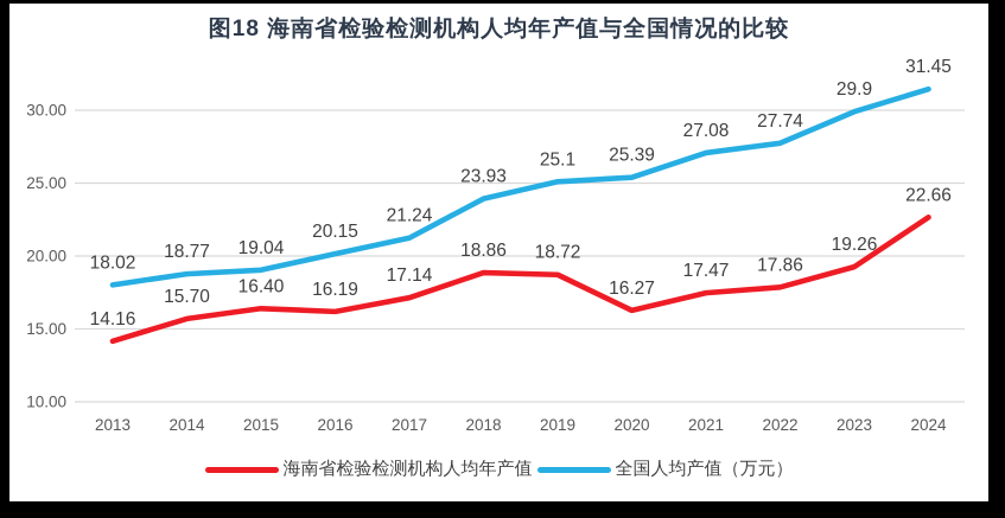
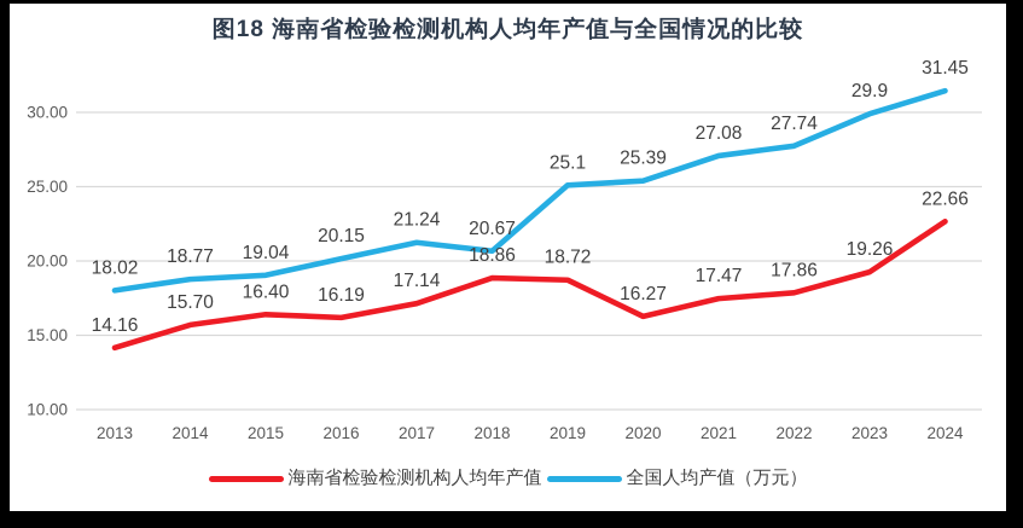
全国人均产值（万元）/2018: 23.93 -> 20.67
